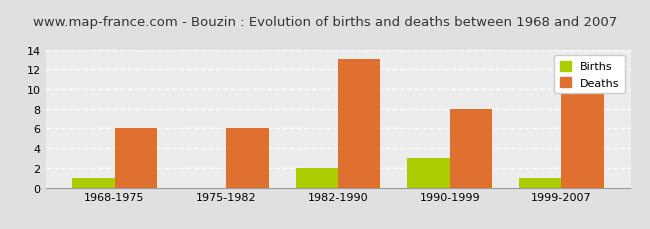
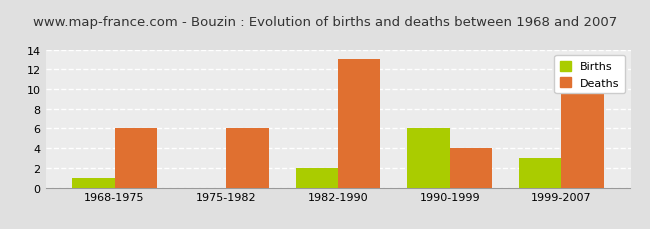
Births/1990-1999: 3 -> 6
Deaths/1990-1999: 8 -> 4
Births/1999-2007: 1 -> 3
